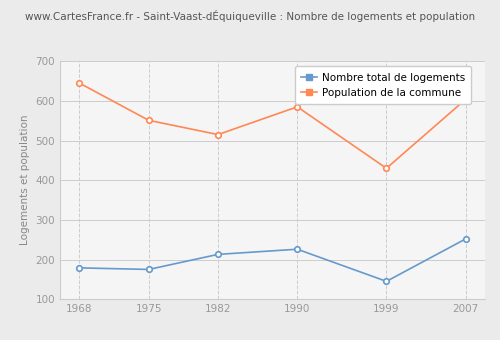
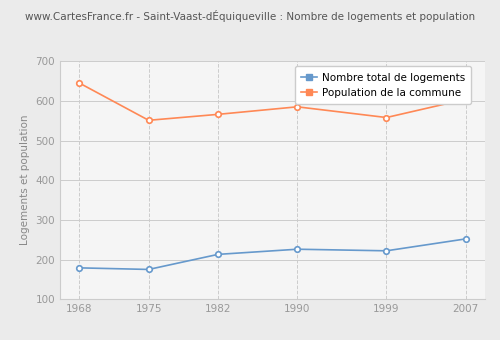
Population de la commune/1982: 515 -> 566
Nombre total de logements/1999: 145 -> 222
Population de la commune/1999: 430 -> 558
